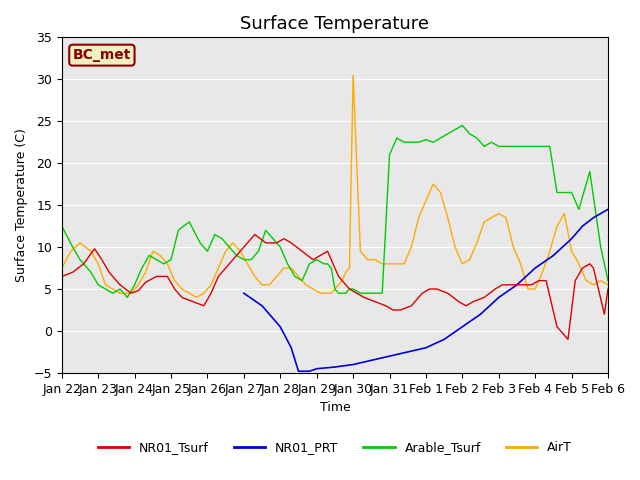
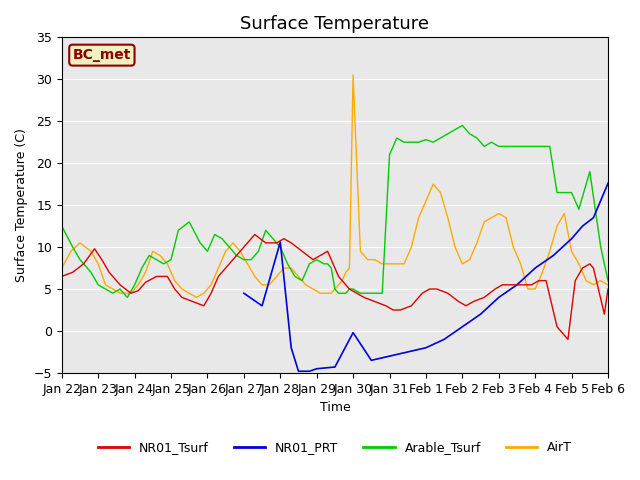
NR01_PRT/Jan 28: 0.5 -> 10.6
NR01_PRT/Jan 30: -4.0 -> -0.2
NR01_PRT/Feb 6: 14.5 -> 17.6
